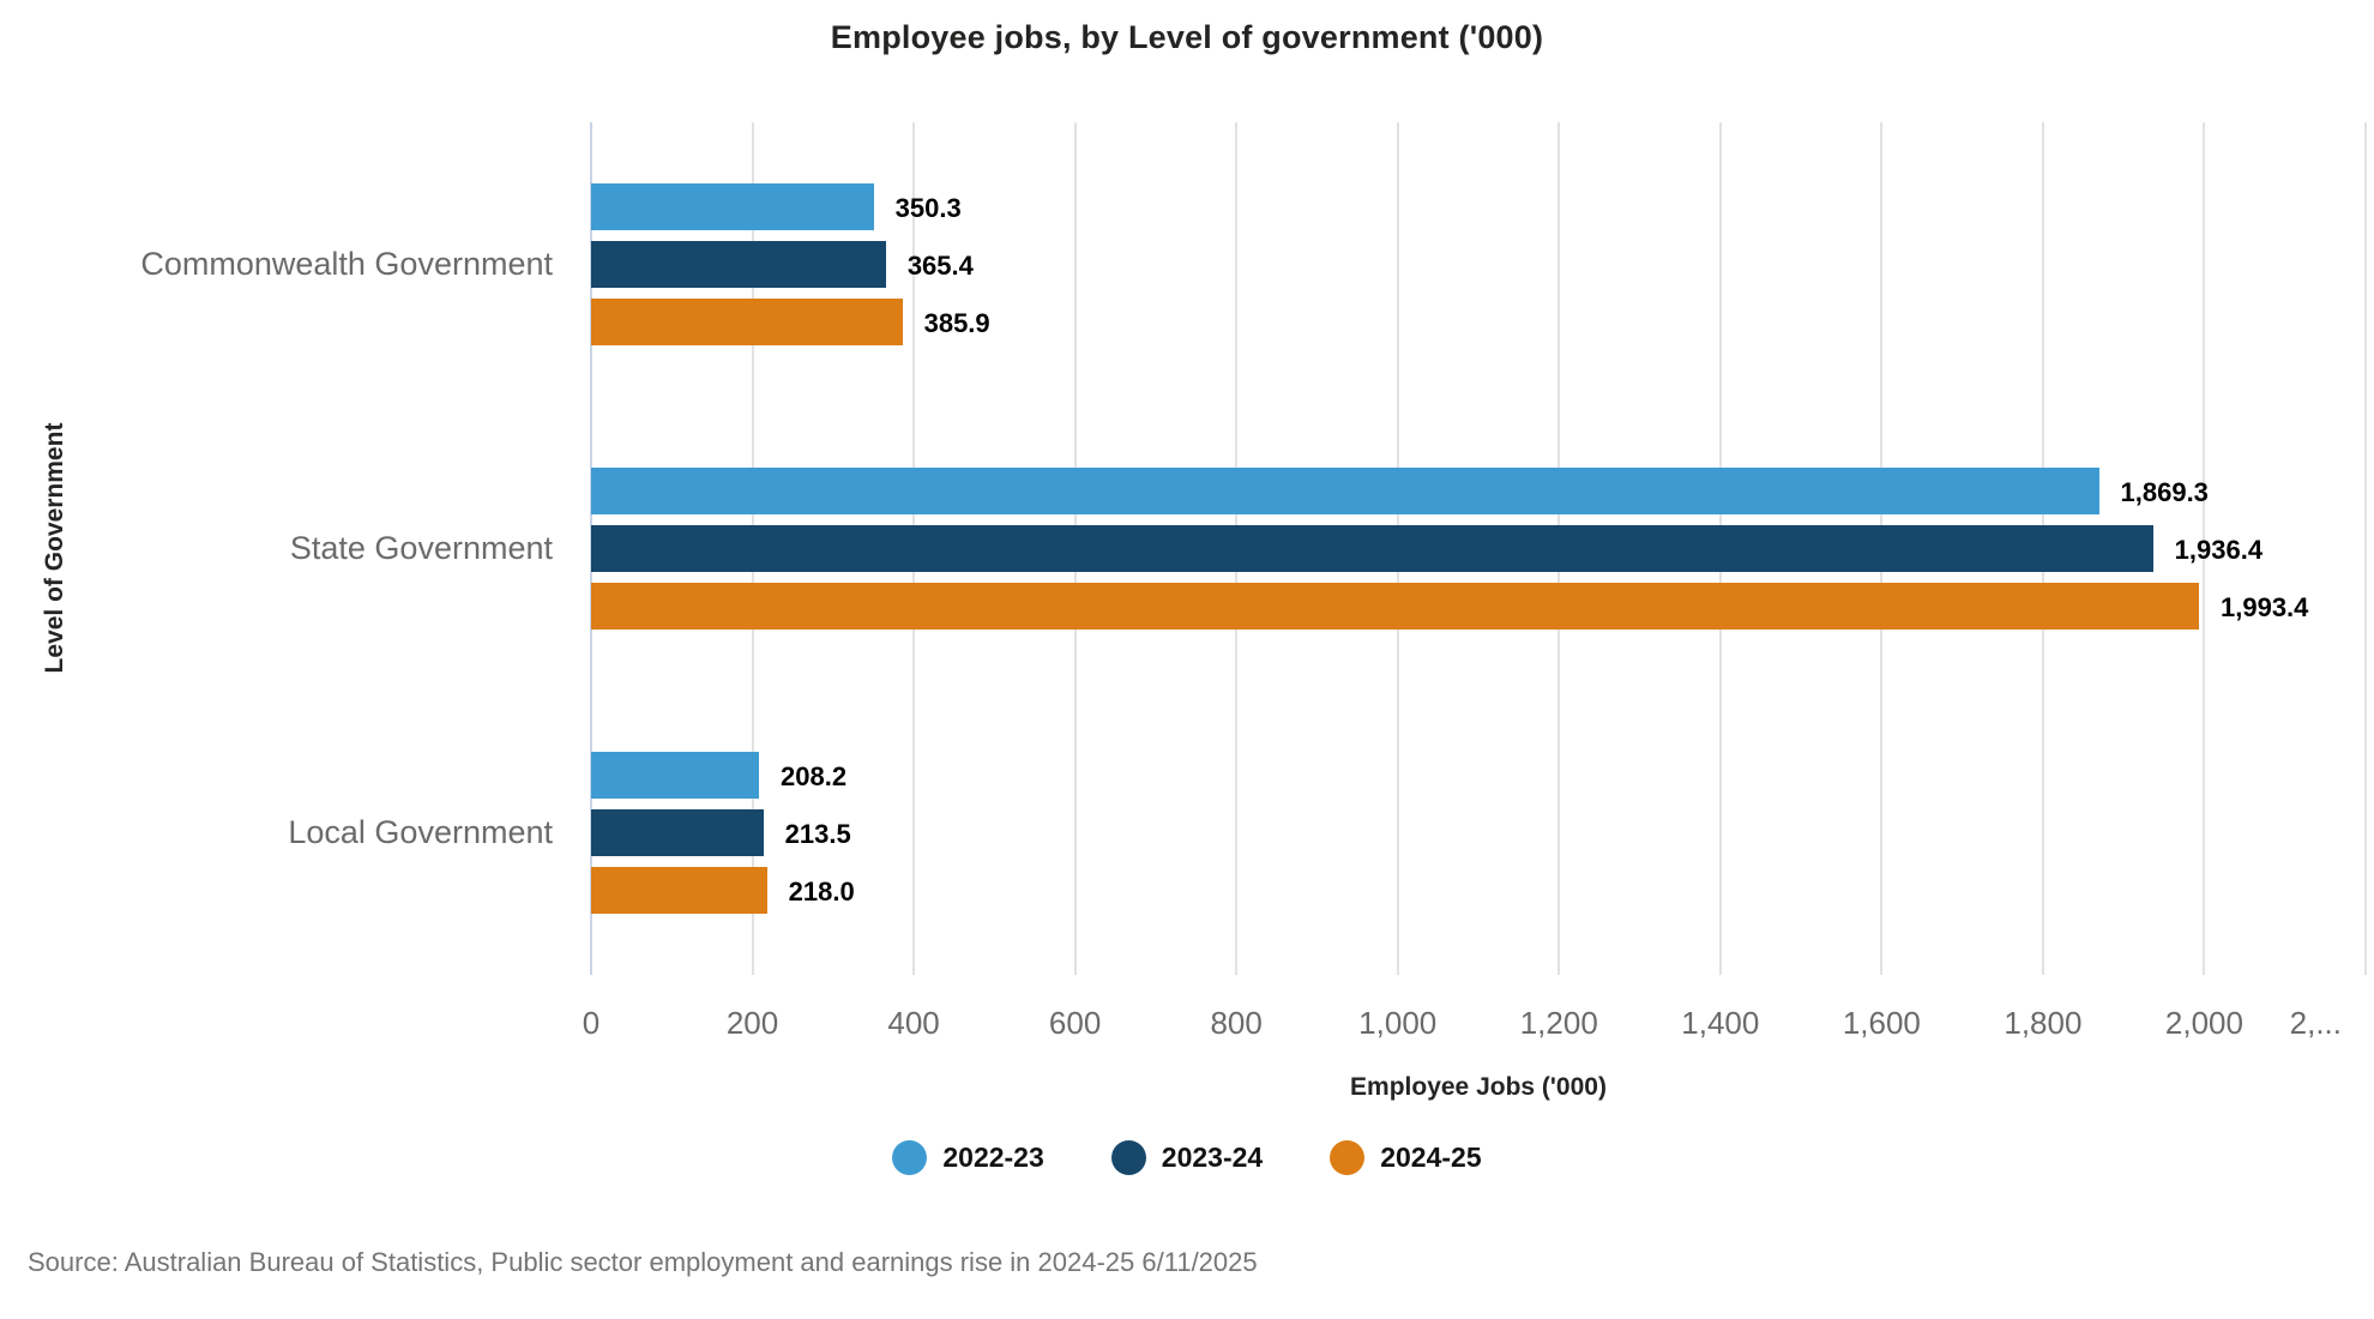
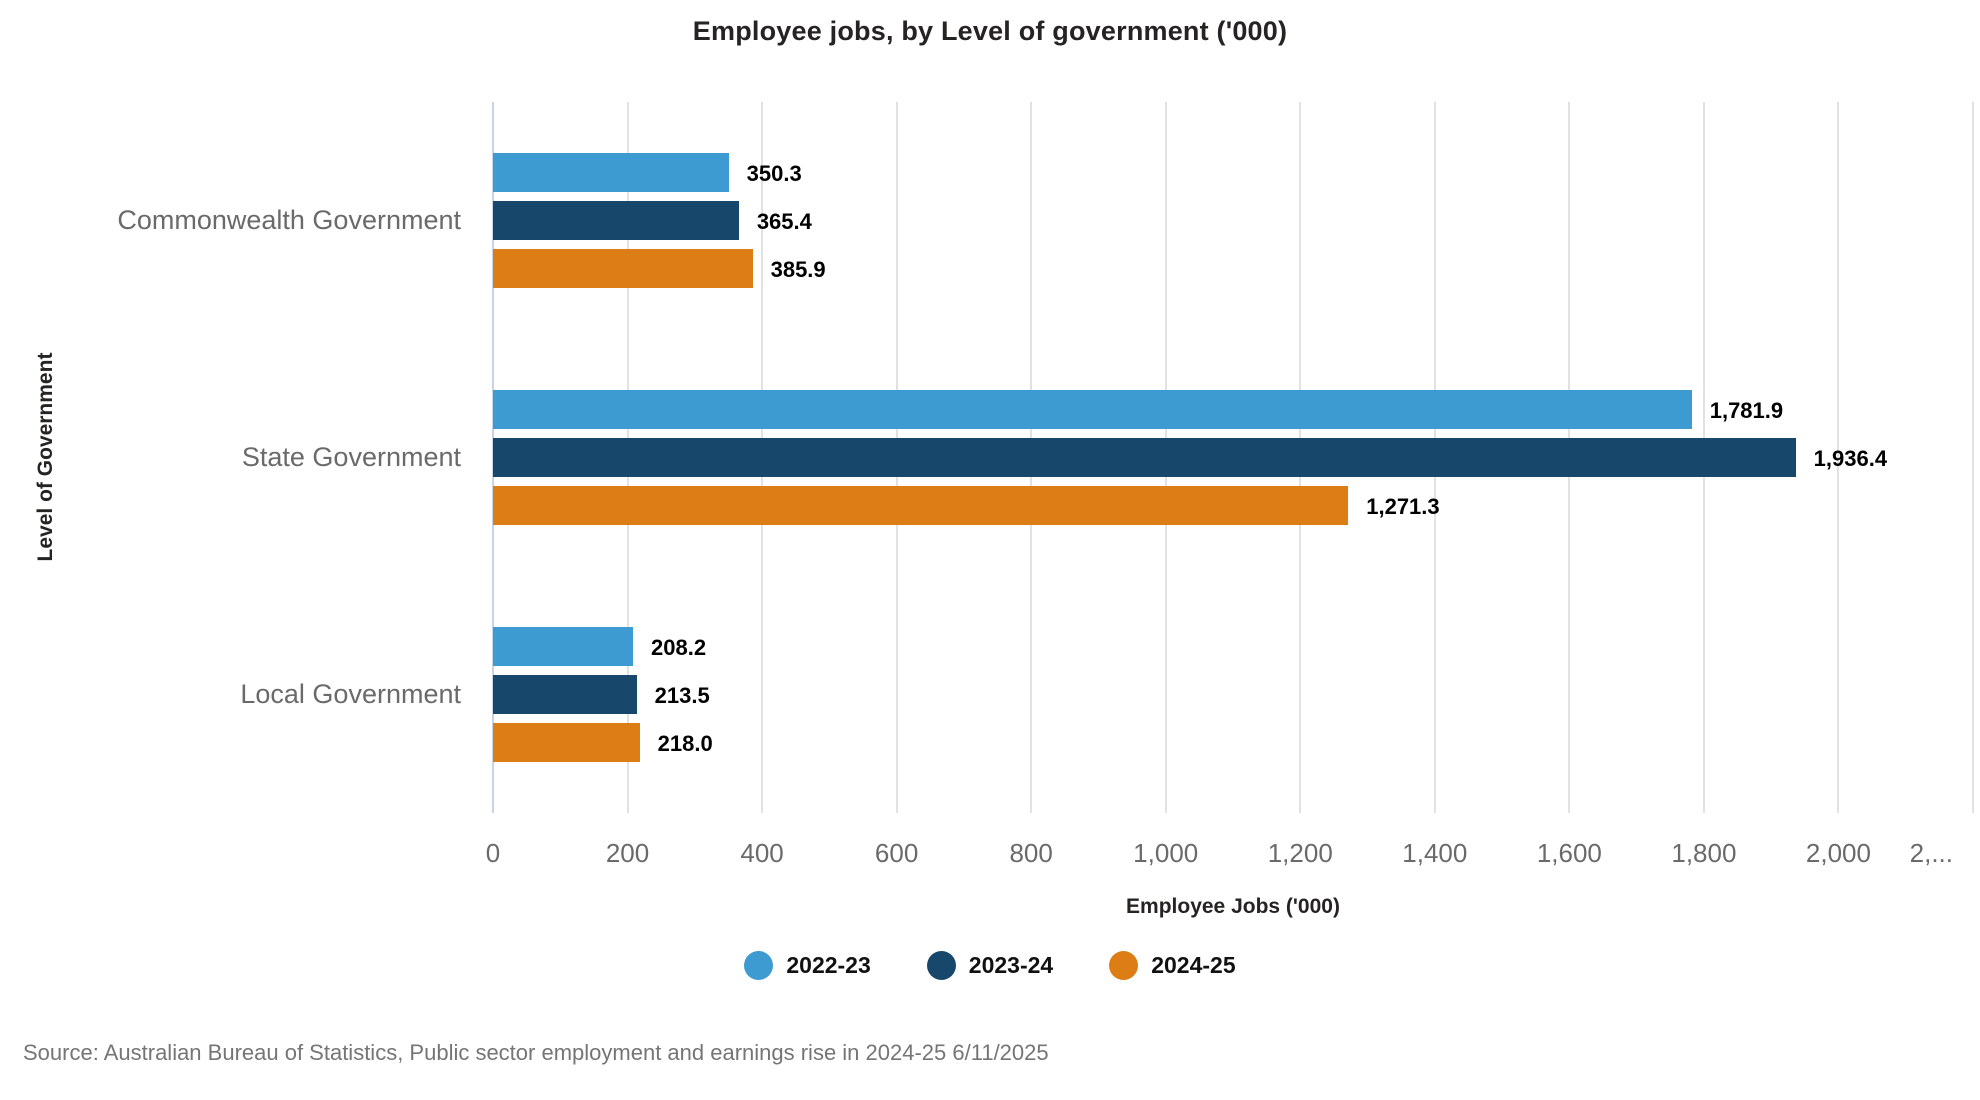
2022-23/State Government: 1,869.3 -> 1,781.9
2024-25/State Government: 1,993.4 -> 1,271.3
